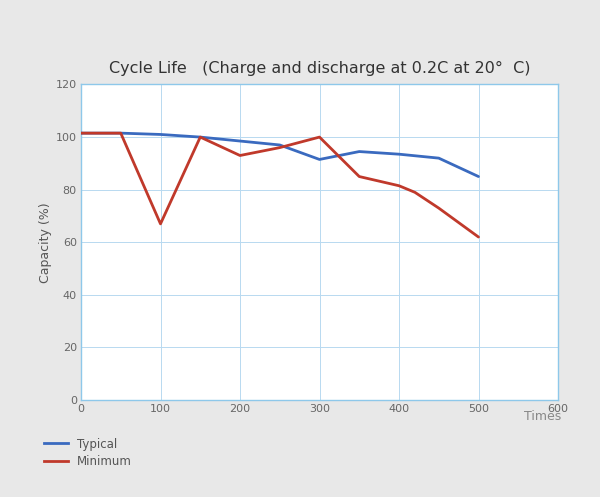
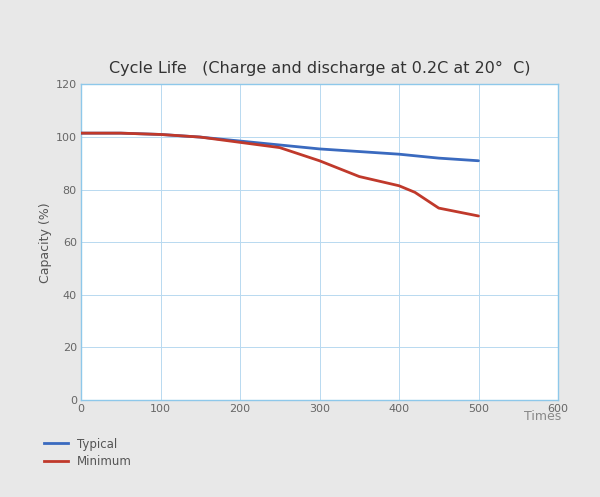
Minimum/100: 67.0 -> 101.0
Minimum/200: 93.0 -> 98.0
Typical/300: 91.5 -> 95.5
Minimum/300: 100.0 -> 91.0
Typical/500: 85.0 -> 91.0
Minimum/500: 62.0 -> 70.0
